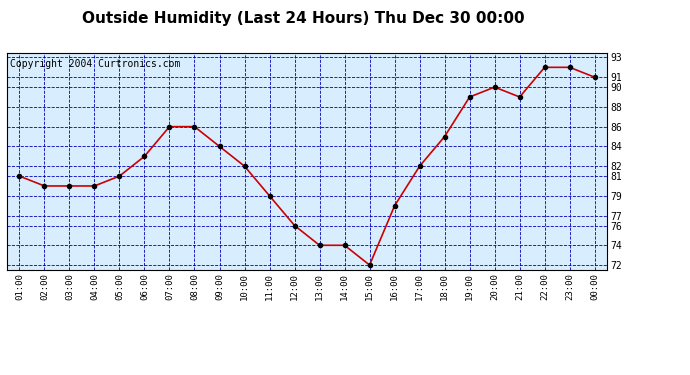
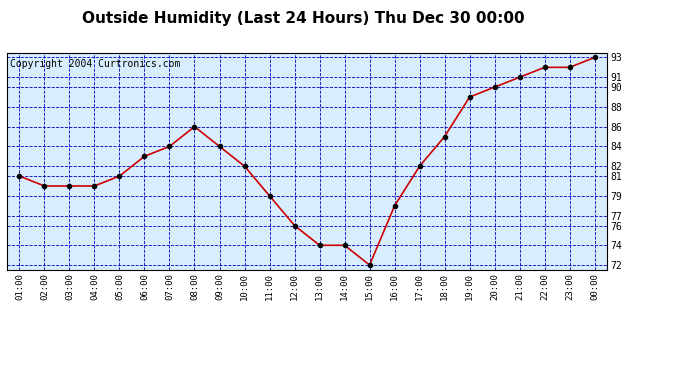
07:00: 86 -> 84
21:00: 89 -> 91
00:00: 91 -> 93
